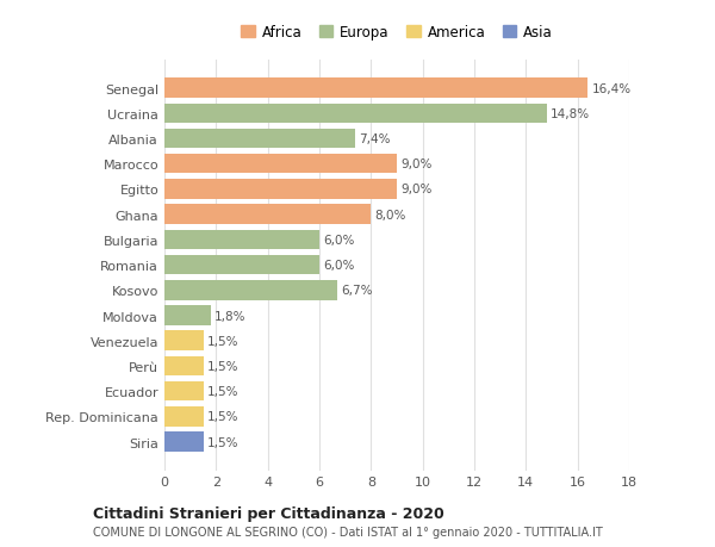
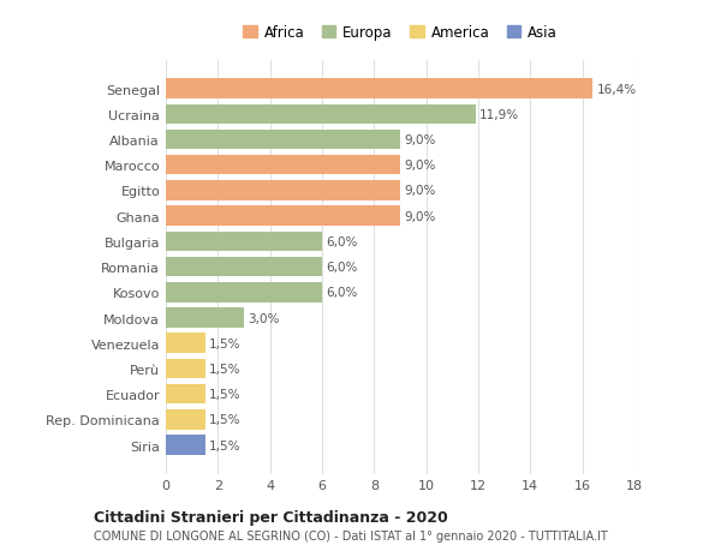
Ucraina: 14,8% -> 11,9%
Albania: 7,4% -> 9,0%
Ghana: 8,0% -> 9,0%
Kosovo: 6,7% -> 6,0%
Moldova: 1,8% -> 3,0%
